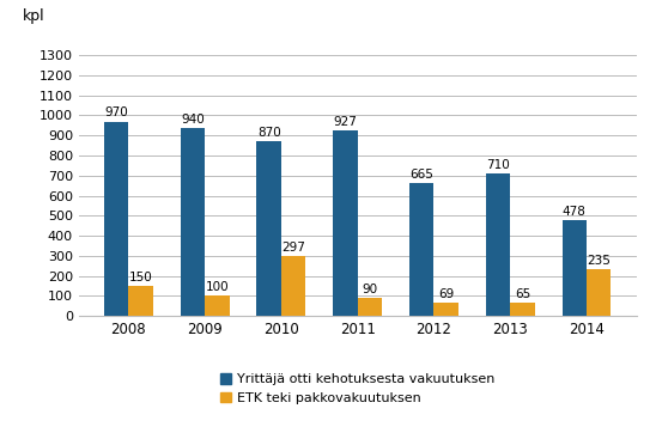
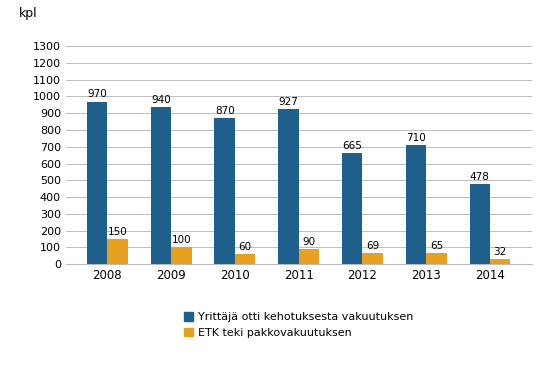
ETK teki pakkovakuutuksen/2010: 297 -> 60
ETK teki pakkovakuutuksen/2014: 235 -> 32
